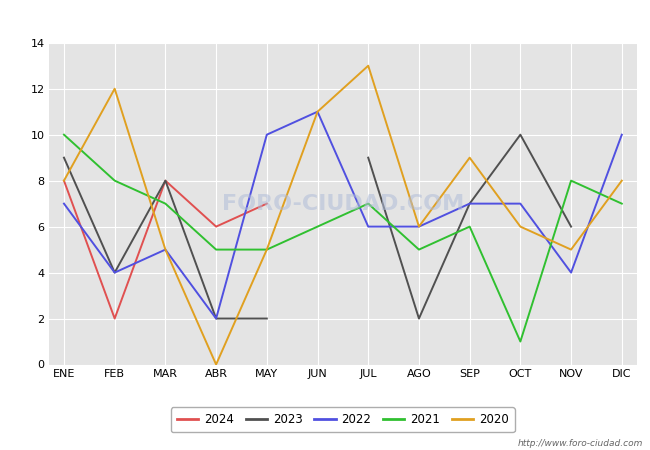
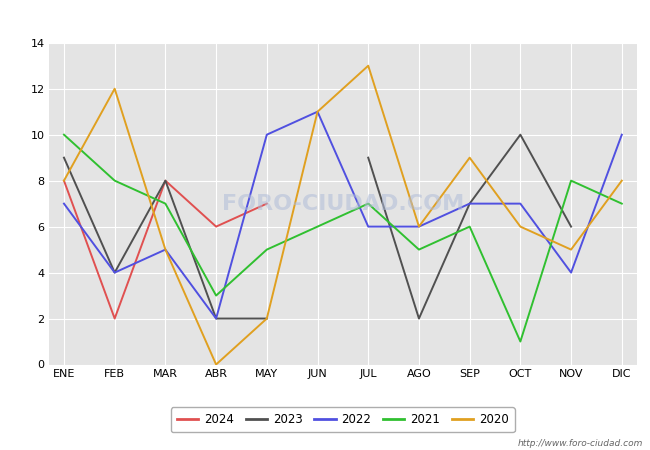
2021/ABR: 5 -> 3
2020/MAY: 5 -> 2
